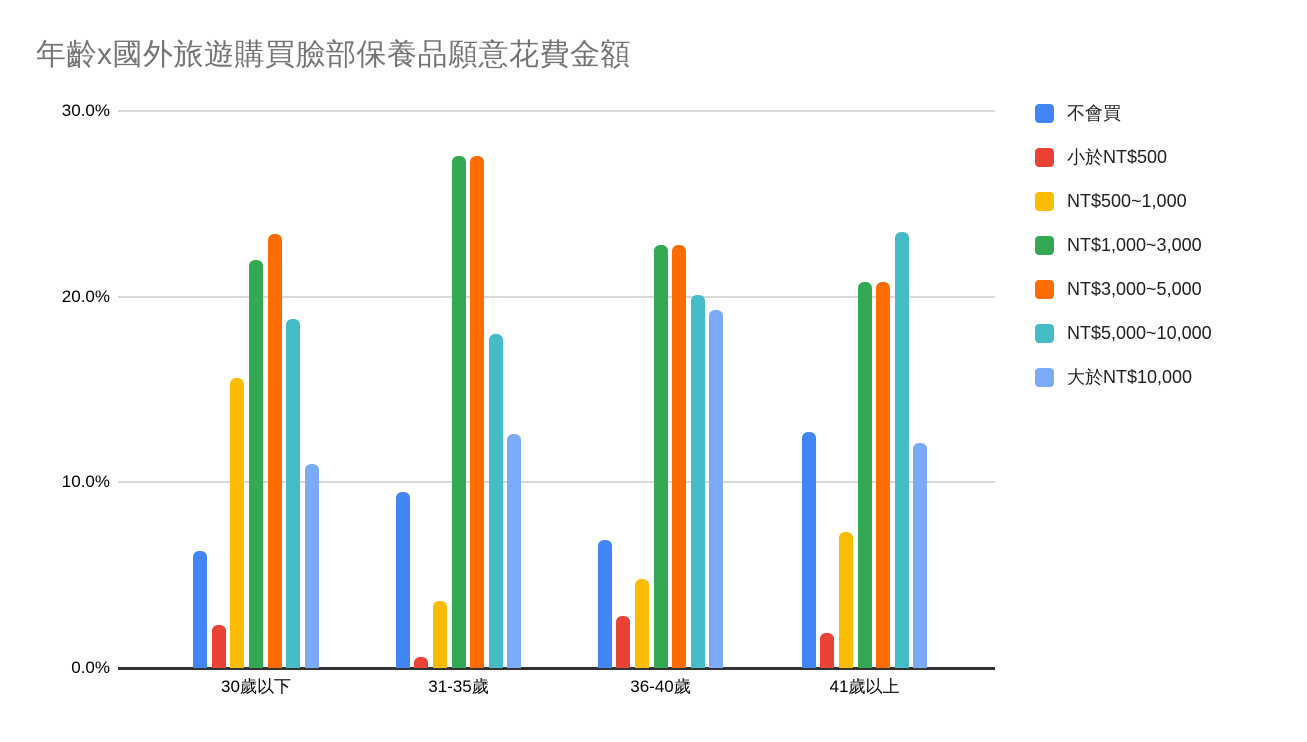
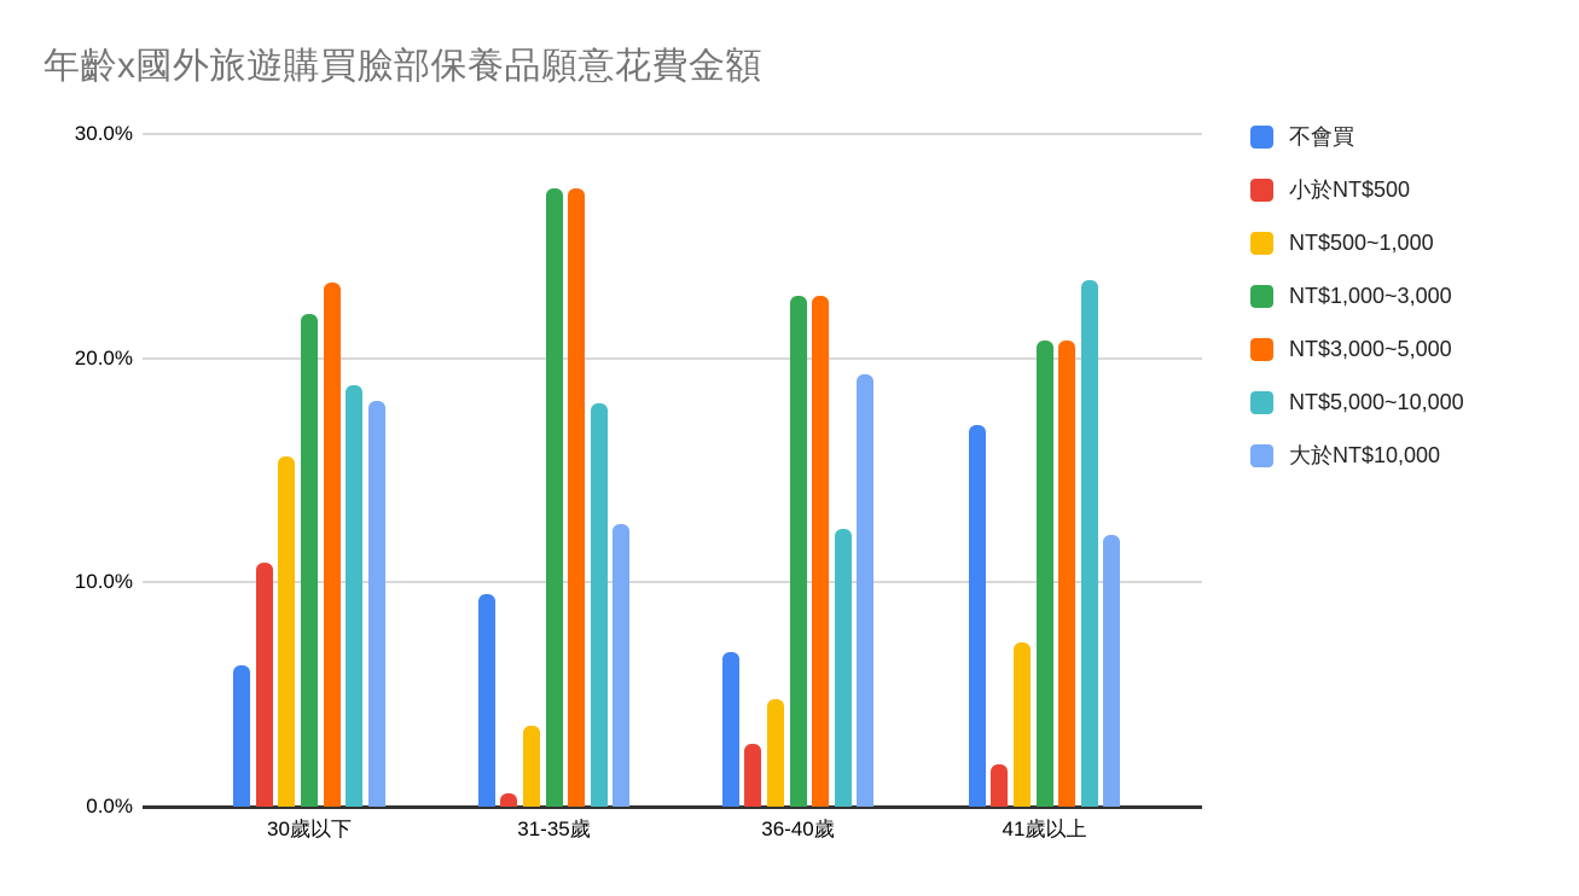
小於NT$500/30歲以下: 2.3% -> 10.9%
大於NT$10,000/30歲以下: 11.0% -> 18.1%
NT$5,000~10,000/36-40歲: 20.1% -> 12.4%
不會買/41歲以上: 12.7% -> 17.0%
